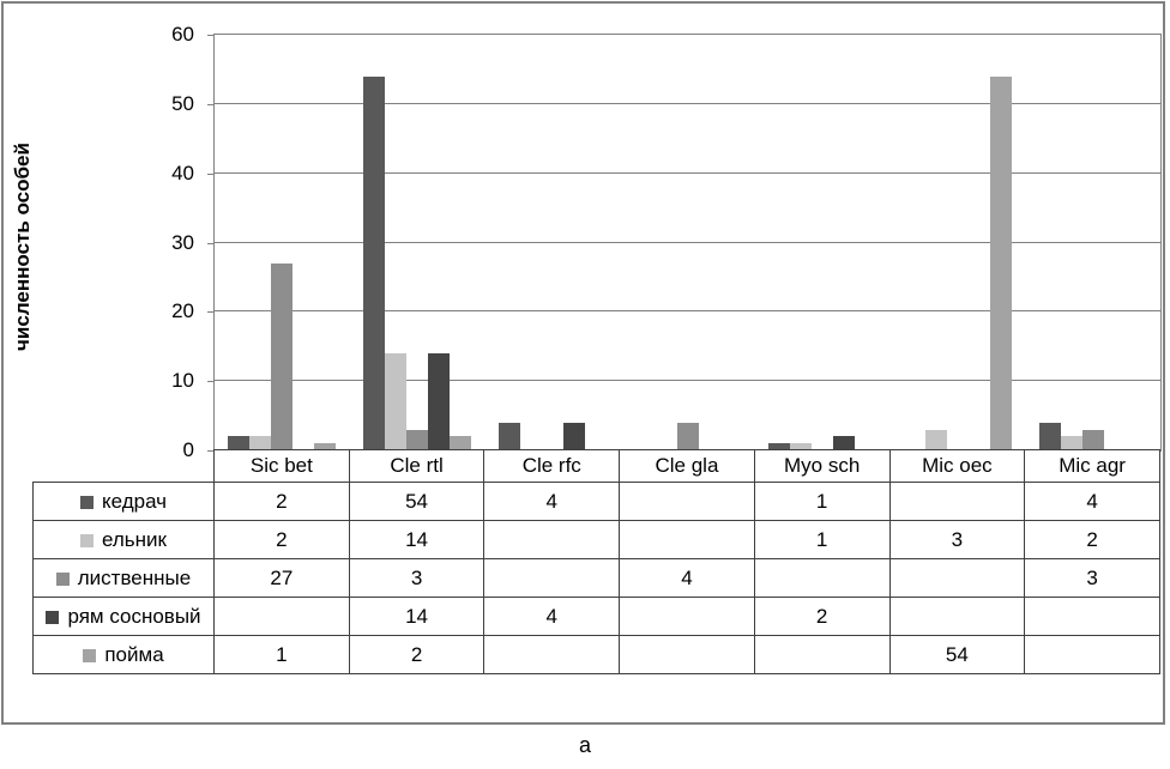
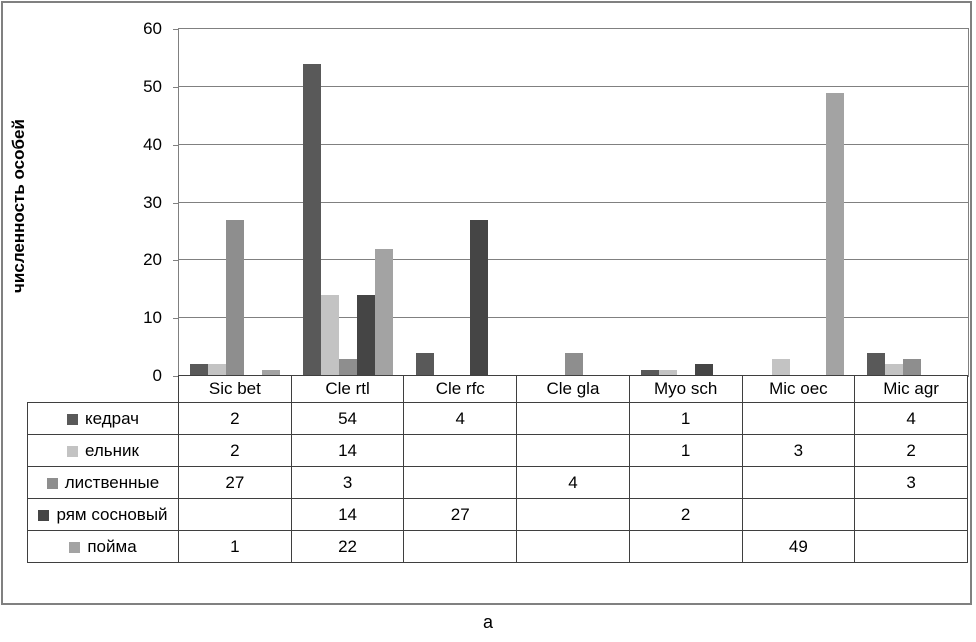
пойма/Cle rtl: 2 -> 22
рям сосновый/Cle rfc: 4 -> 27
пойма/Mic oec: 54 -> 49
